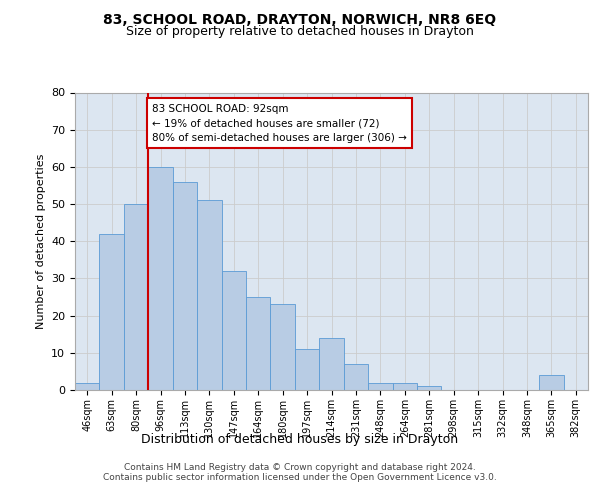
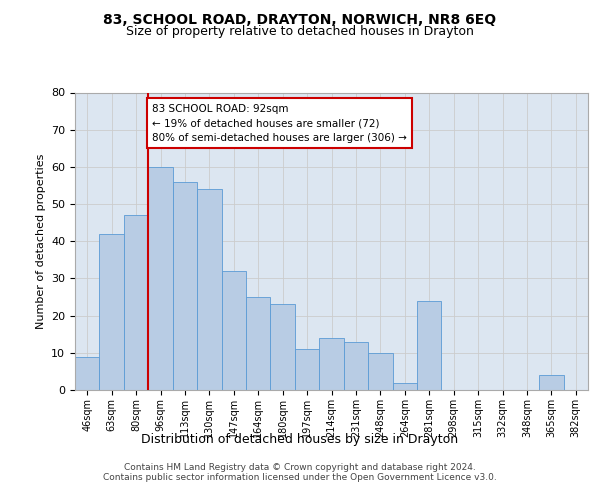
46sqm: 2 -> 9
80sqm: 50 -> 47
130sqm: 51 -> 54
231sqm: 7 -> 13
248sqm: 2 -> 10
281sqm: 1 -> 24
